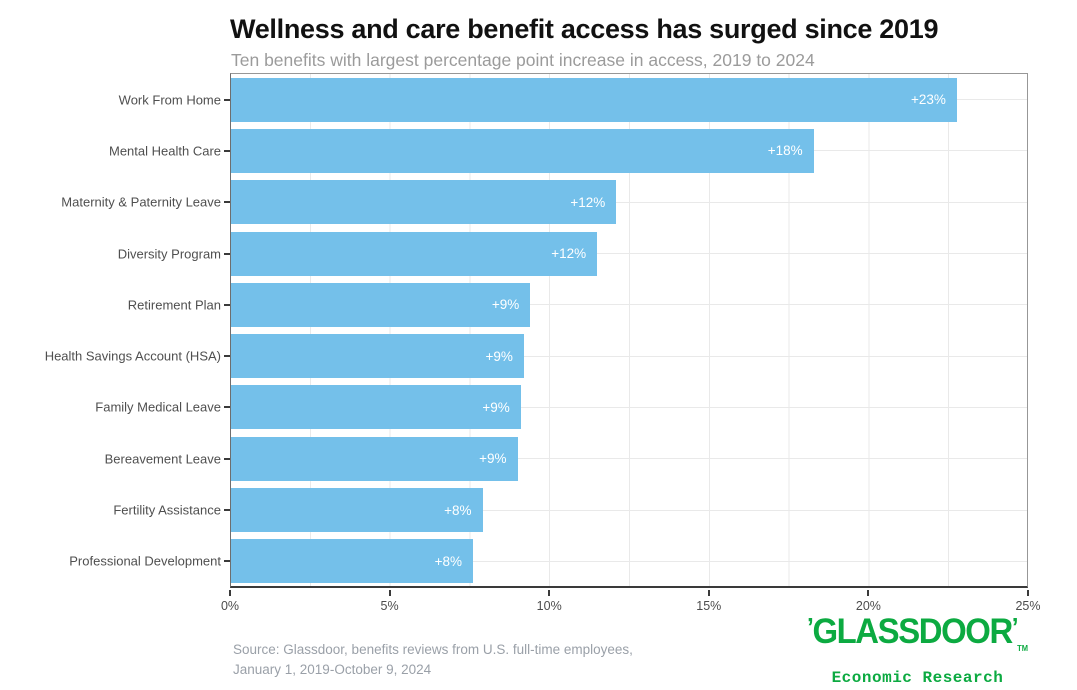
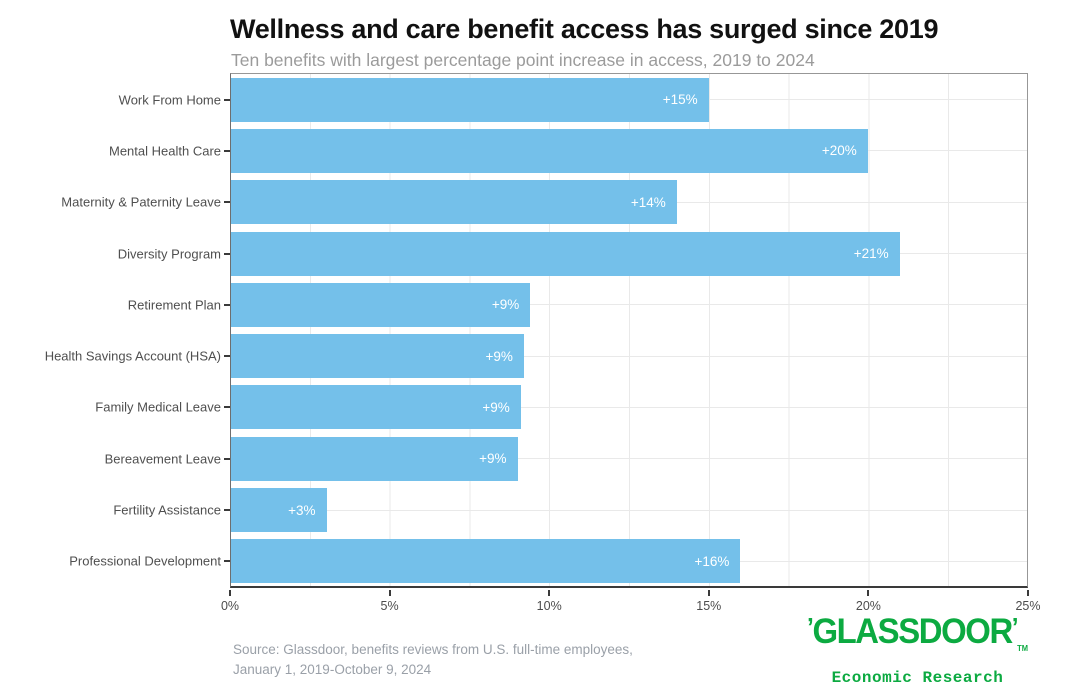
Work From Home: +23% -> +15%
Mental Health Care: +18% -> +20%
Maternity & Paternity Leave: +12% -> +14%
Diversity Program: +12% -> +21%
Fertility Assistance: +8% -> +3%
Professional Development: +8% -> +16%
